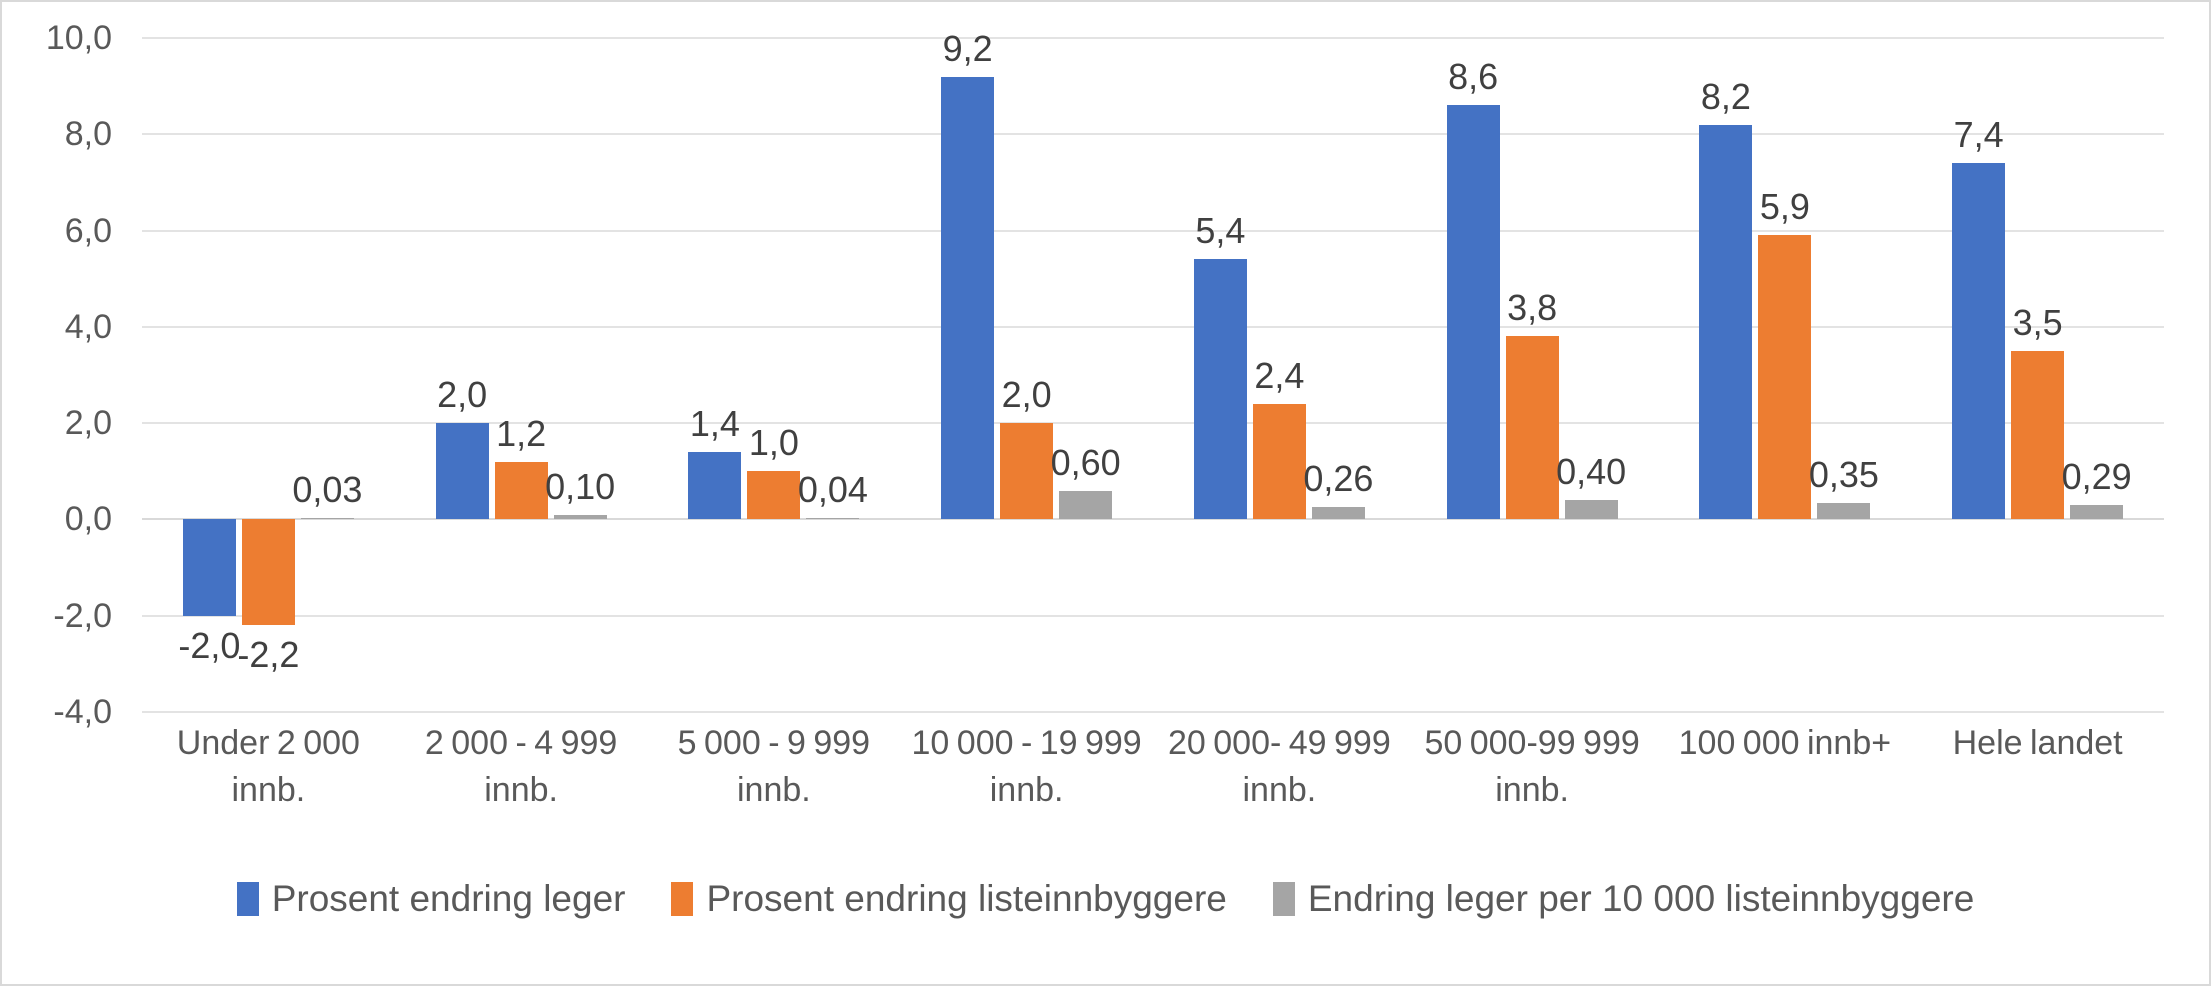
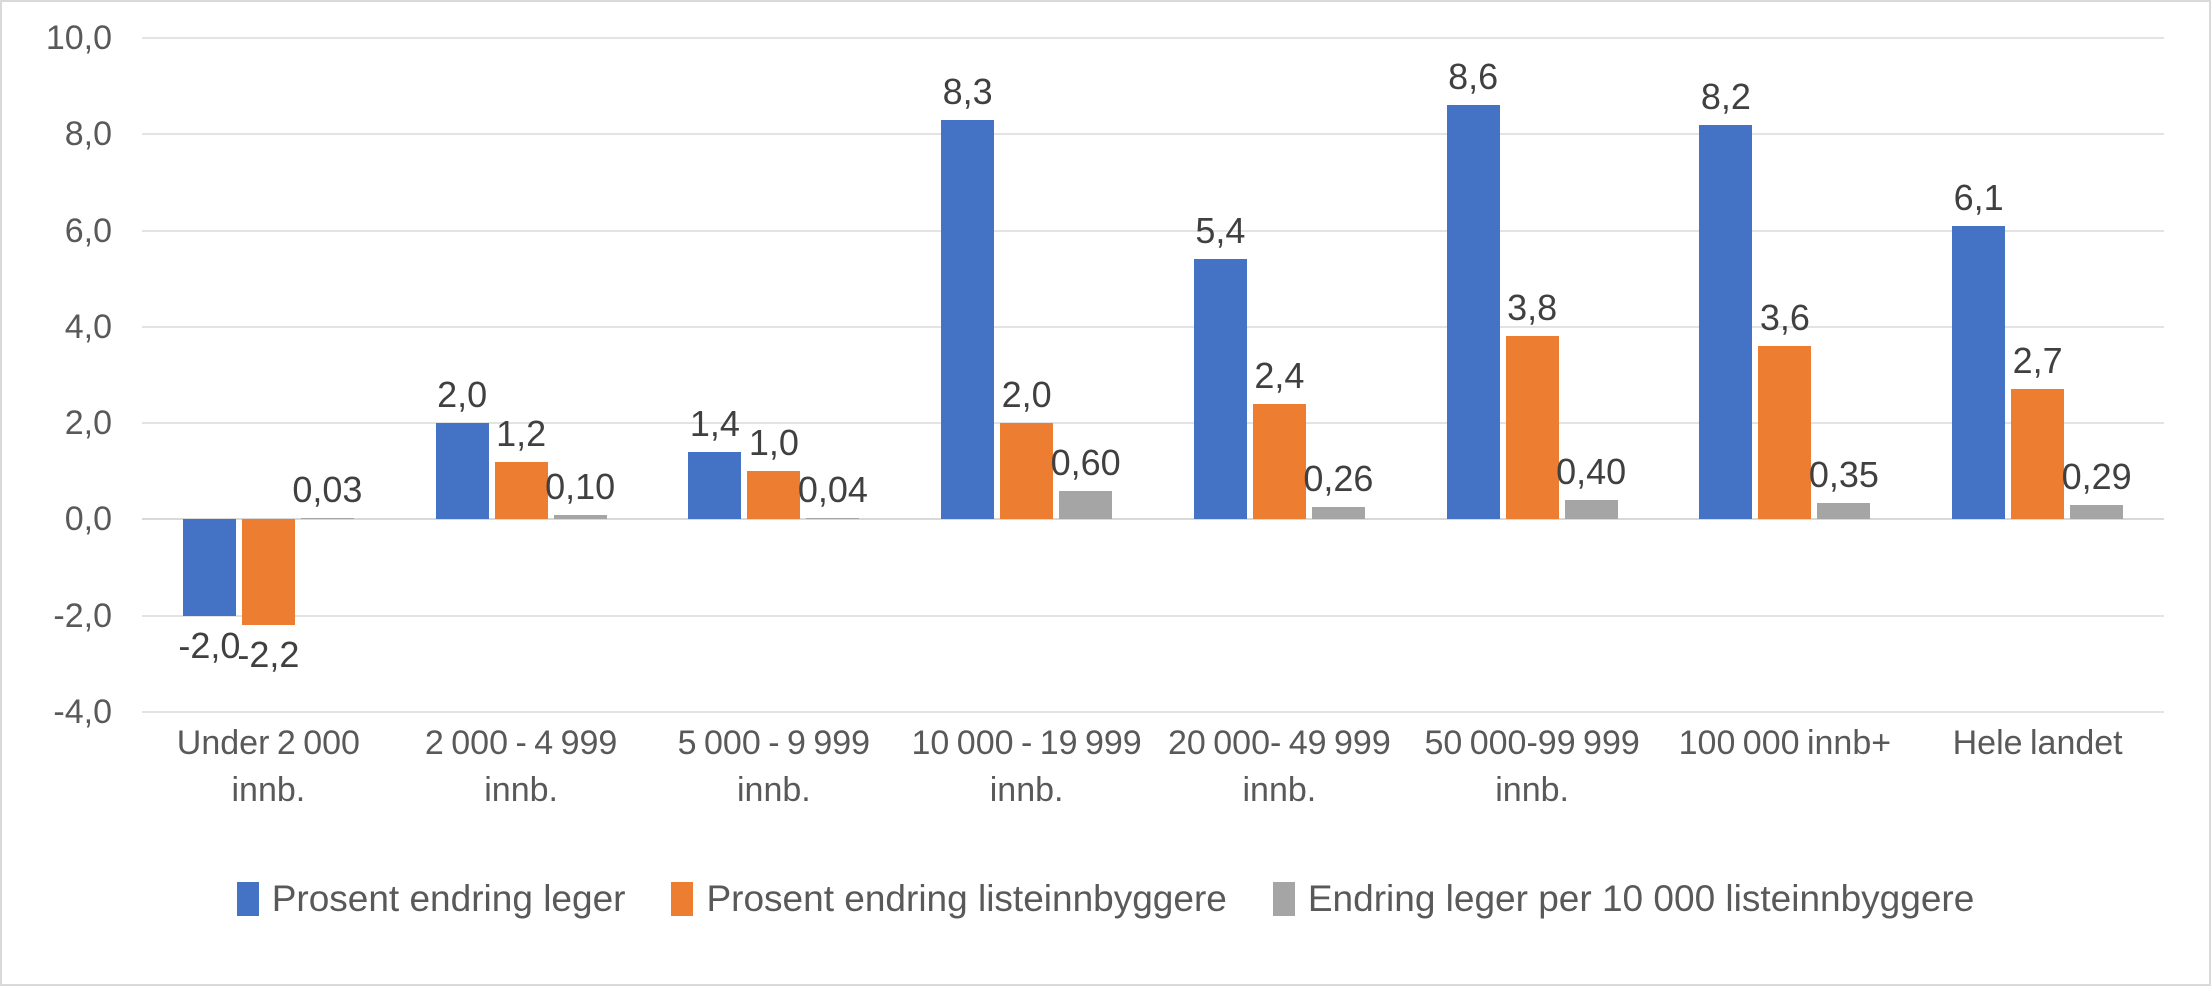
Prosent endring leger/10 000 - 19 999 innb.: 9,2 -> 8,3
Prosent endring listeinnbyggere/100 000 innb+: 5,9 -> 3,6
Prosent endring leger/Hele landet: 7,4 -> 6,1
Prosent endring listeinnbyggere/Hele landet: 3,5 -> 2,7
